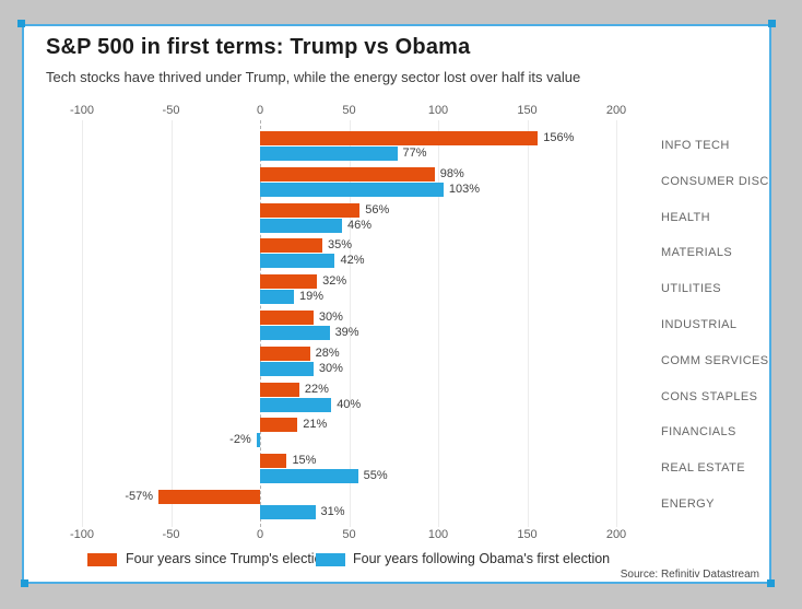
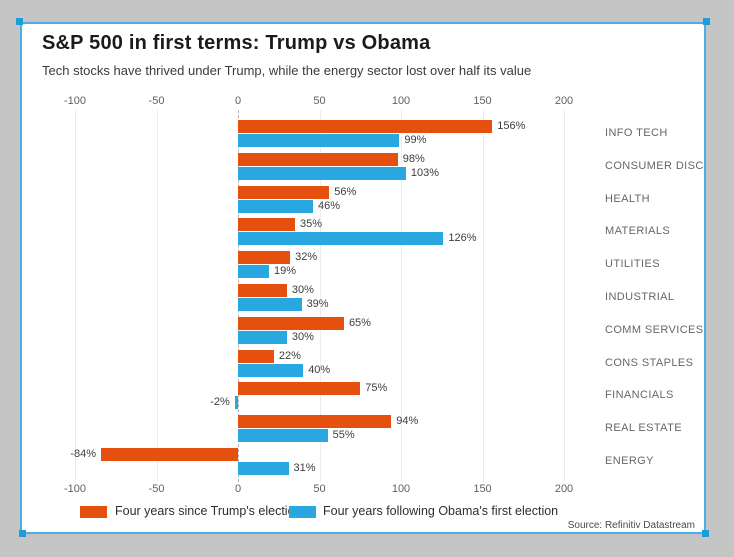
Four years following Obama's first election/INFO TECH: 77% -> 99%
Four years following Obama's first election/MATERIALS: 42% -> 126%
Four years since Trump's election/COMM SERVICES: 28% -> 65%
Four years since Trump's election/FINANCIALS: 21% -> 75%
Four years since Trump's election/REAL ESTATE: 15% -> 94%
Four years since Trump's election/ENERGY: -57% -> -84%
